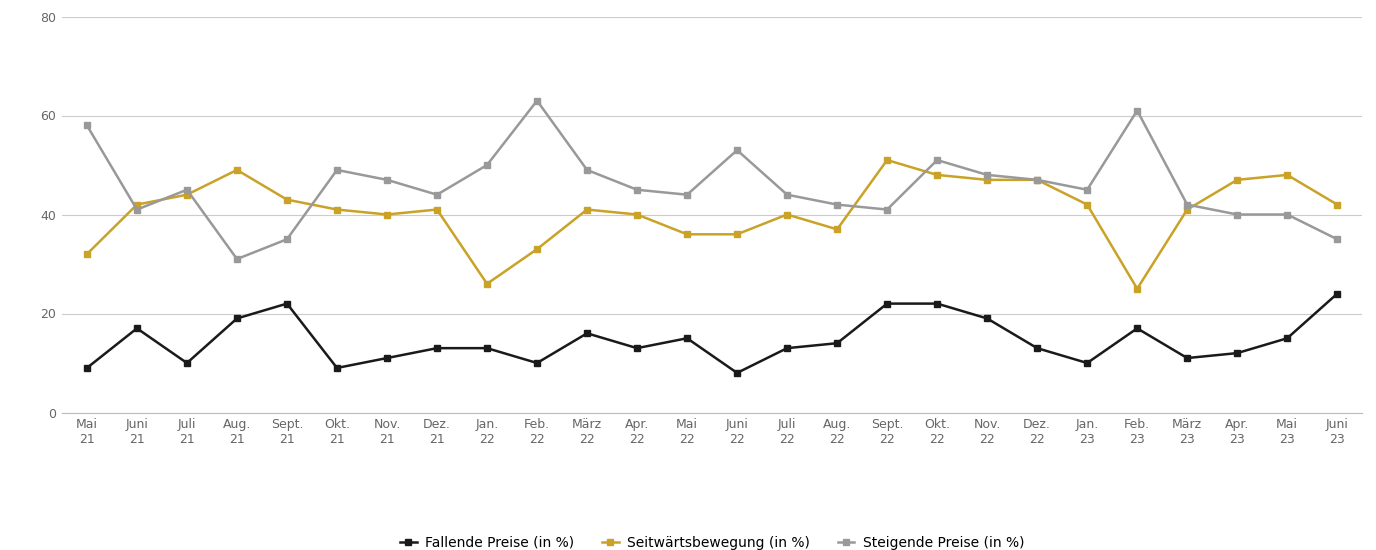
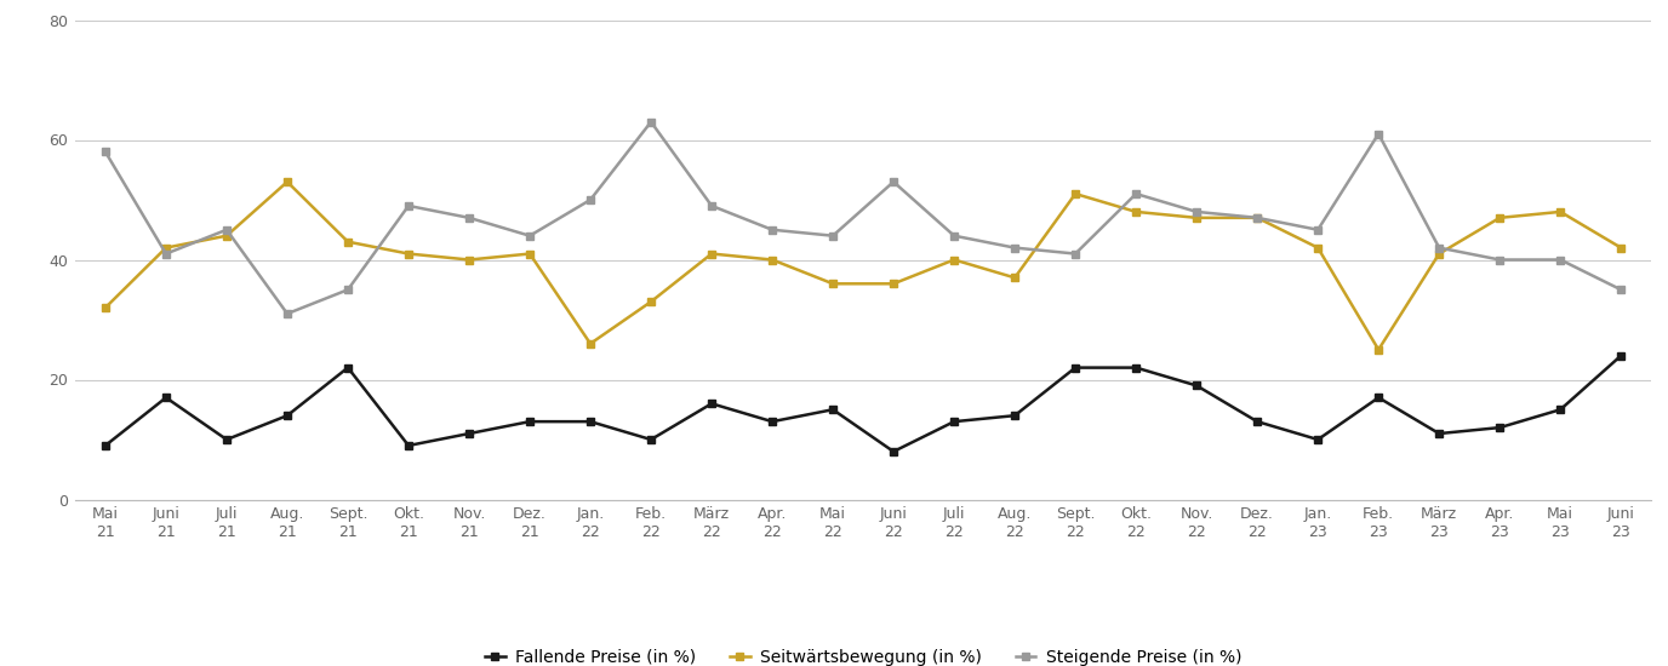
Fallende Preise (in %)/Aug. 21: 19 -> 14
Seitwärtsbewegung (in %)/Aug. 21: 49 -> 53
